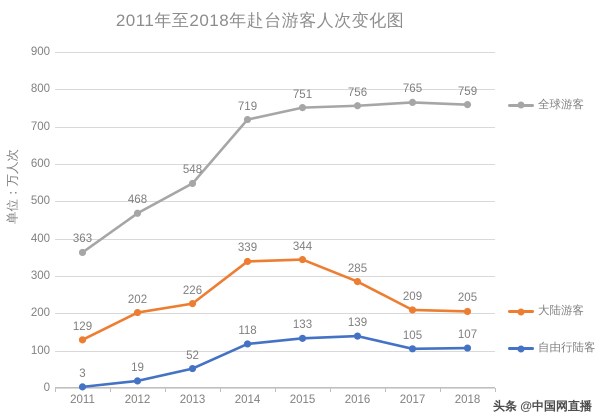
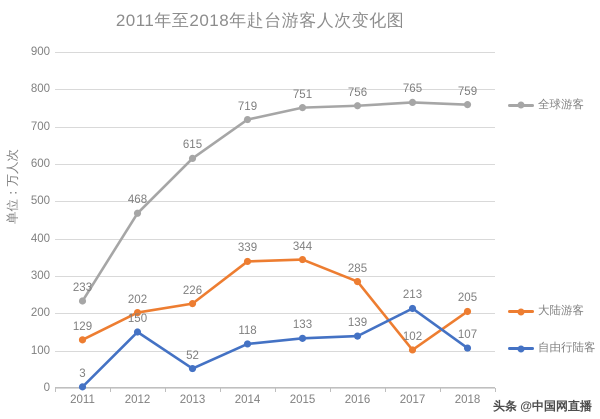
全球游客/2011: 363 -> 233
自由行陆客/2012: 19 -> 150
全球游客/2013: 548 -> 615
大陆游客/2017: 209 -> 102
自由行陆客/2017: 105 -> 213
